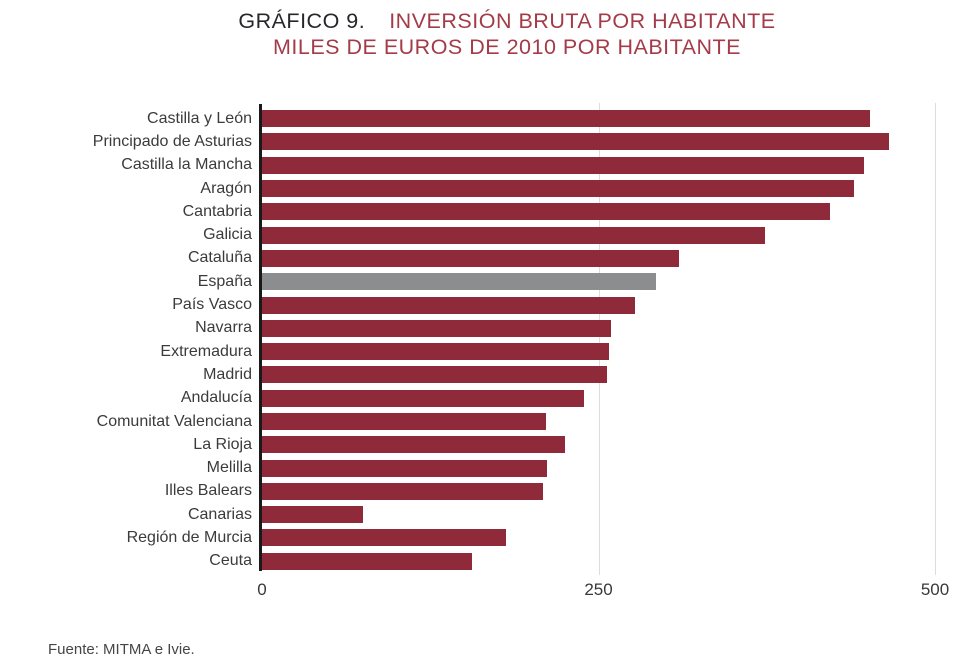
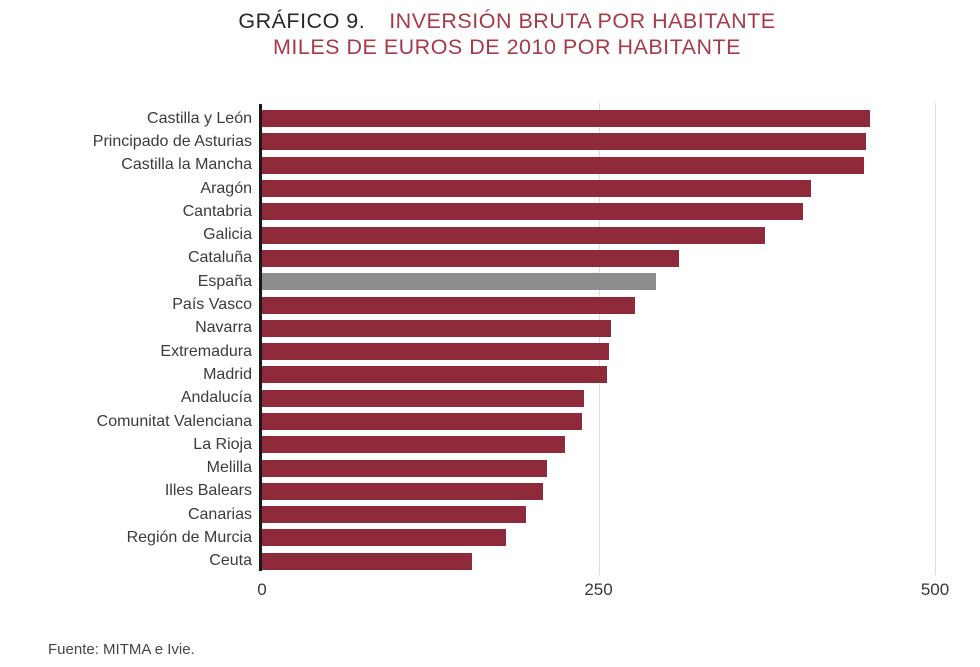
Principado de Asturias: 466 -> 449
Aragón: 440 -> 408
Cantabria: 422 -> 402
Comunitat Valenciana: 211 -> 238
Canarias: 75 -> 196
